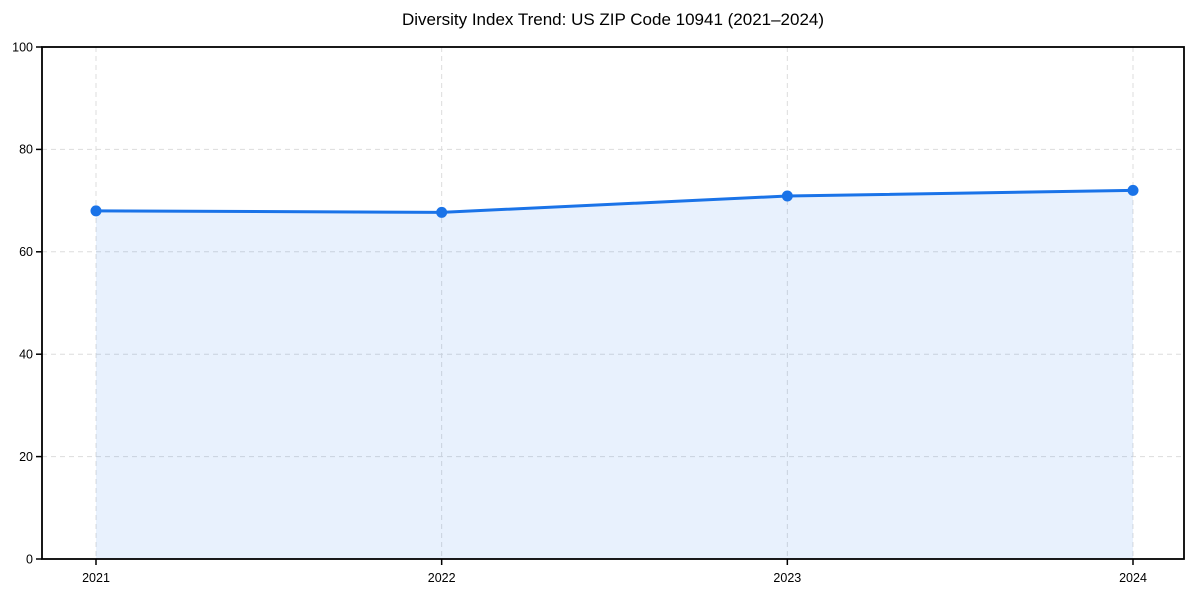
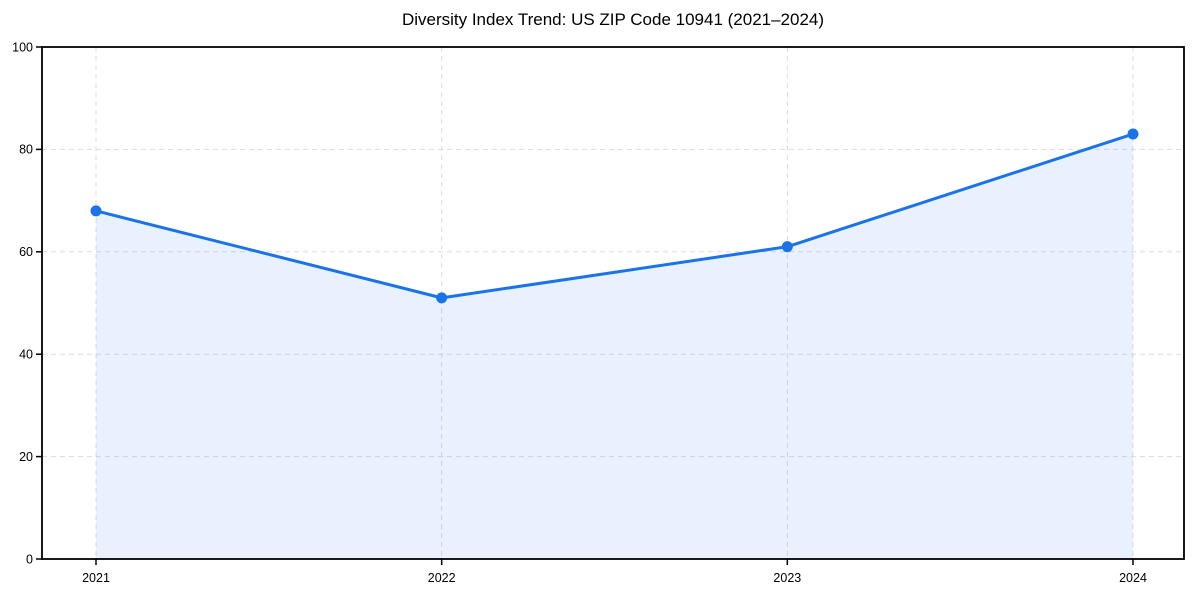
2022: 68 -> 51
2023: 71 -> 61
2024: 72 -> 83
